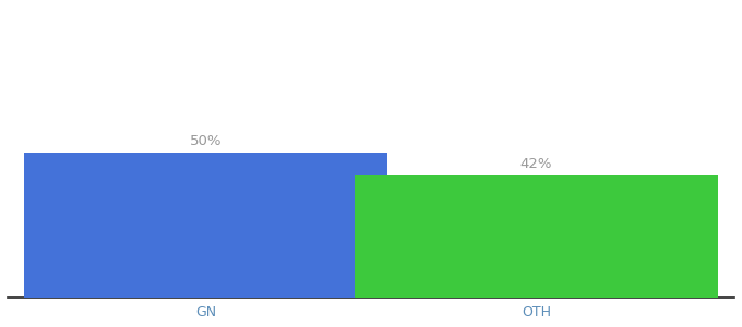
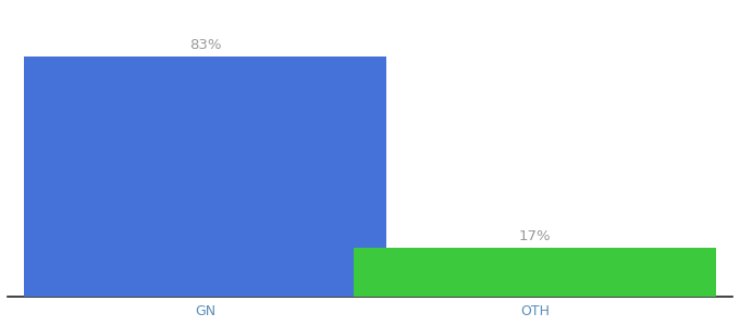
GN: 50% -> 83%
OTH: 42% -> 17%
